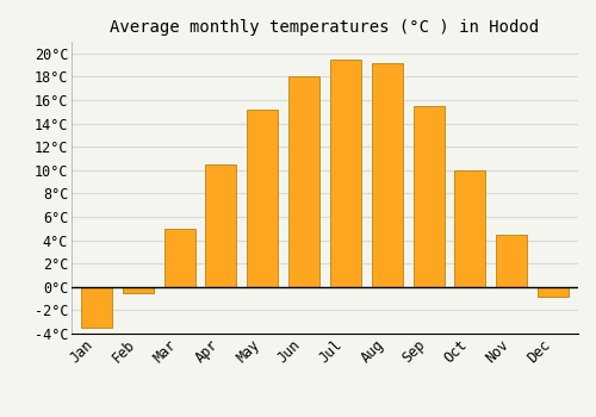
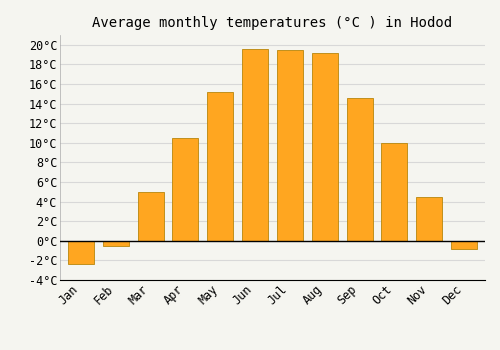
Jan: -3.5°C -> -2.4°C
Jun: 18.0°C -> 19.6°C
Sep: 15.5°C -> 14.6°C
